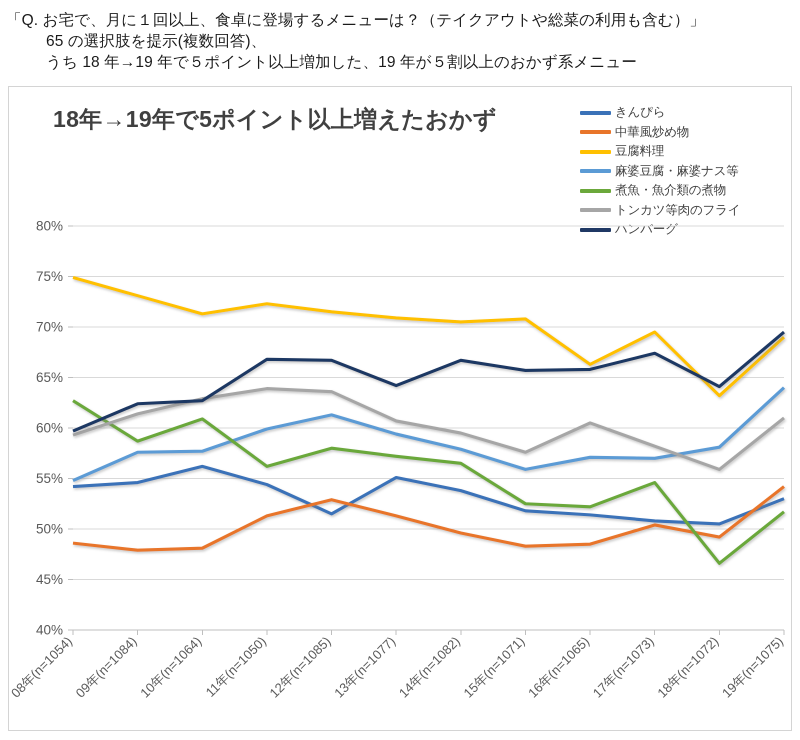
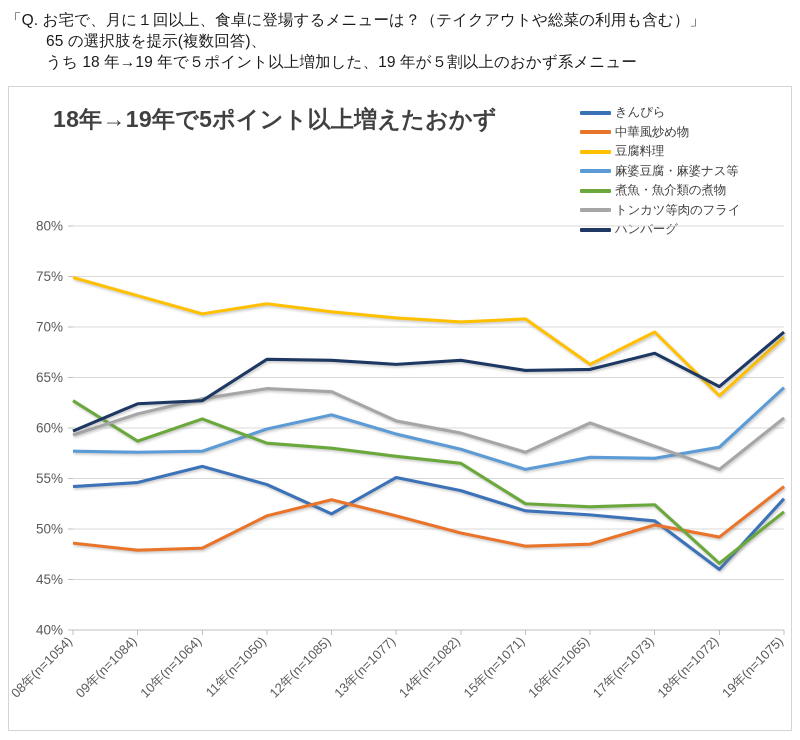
麻婆豆腐・麻婆ナス等/08年(n=1054): 54.8% -> 57.7%
煮魚・魚介類の煮物/11年(n=1050): 56.2% -> 58.5%
ハンバーグ/13年(n=1077): 64.2% -> 66.3%
煮魚・魚介類の煮物/17年(n=1073): 54.6% -> 52.4%
きんぴら/18年(n=1072): 50.5% -> 46.0%
